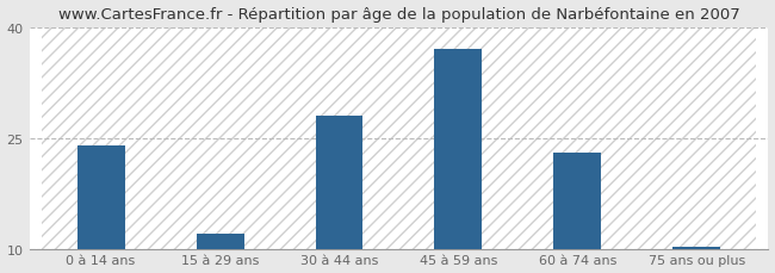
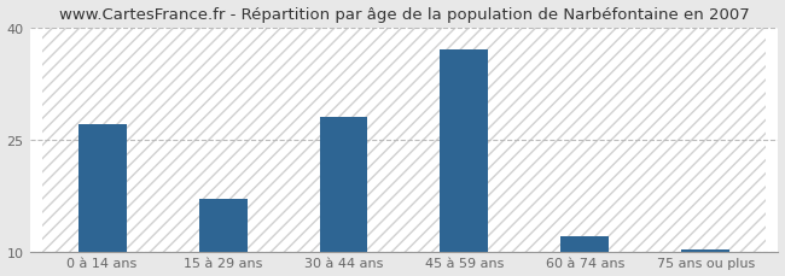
0 à 14 ans: 24.0 -> 27.0
15 à 29 ans: 12.0 -> 17.0
60 à 74 ans: 23.0 -> 12.0
